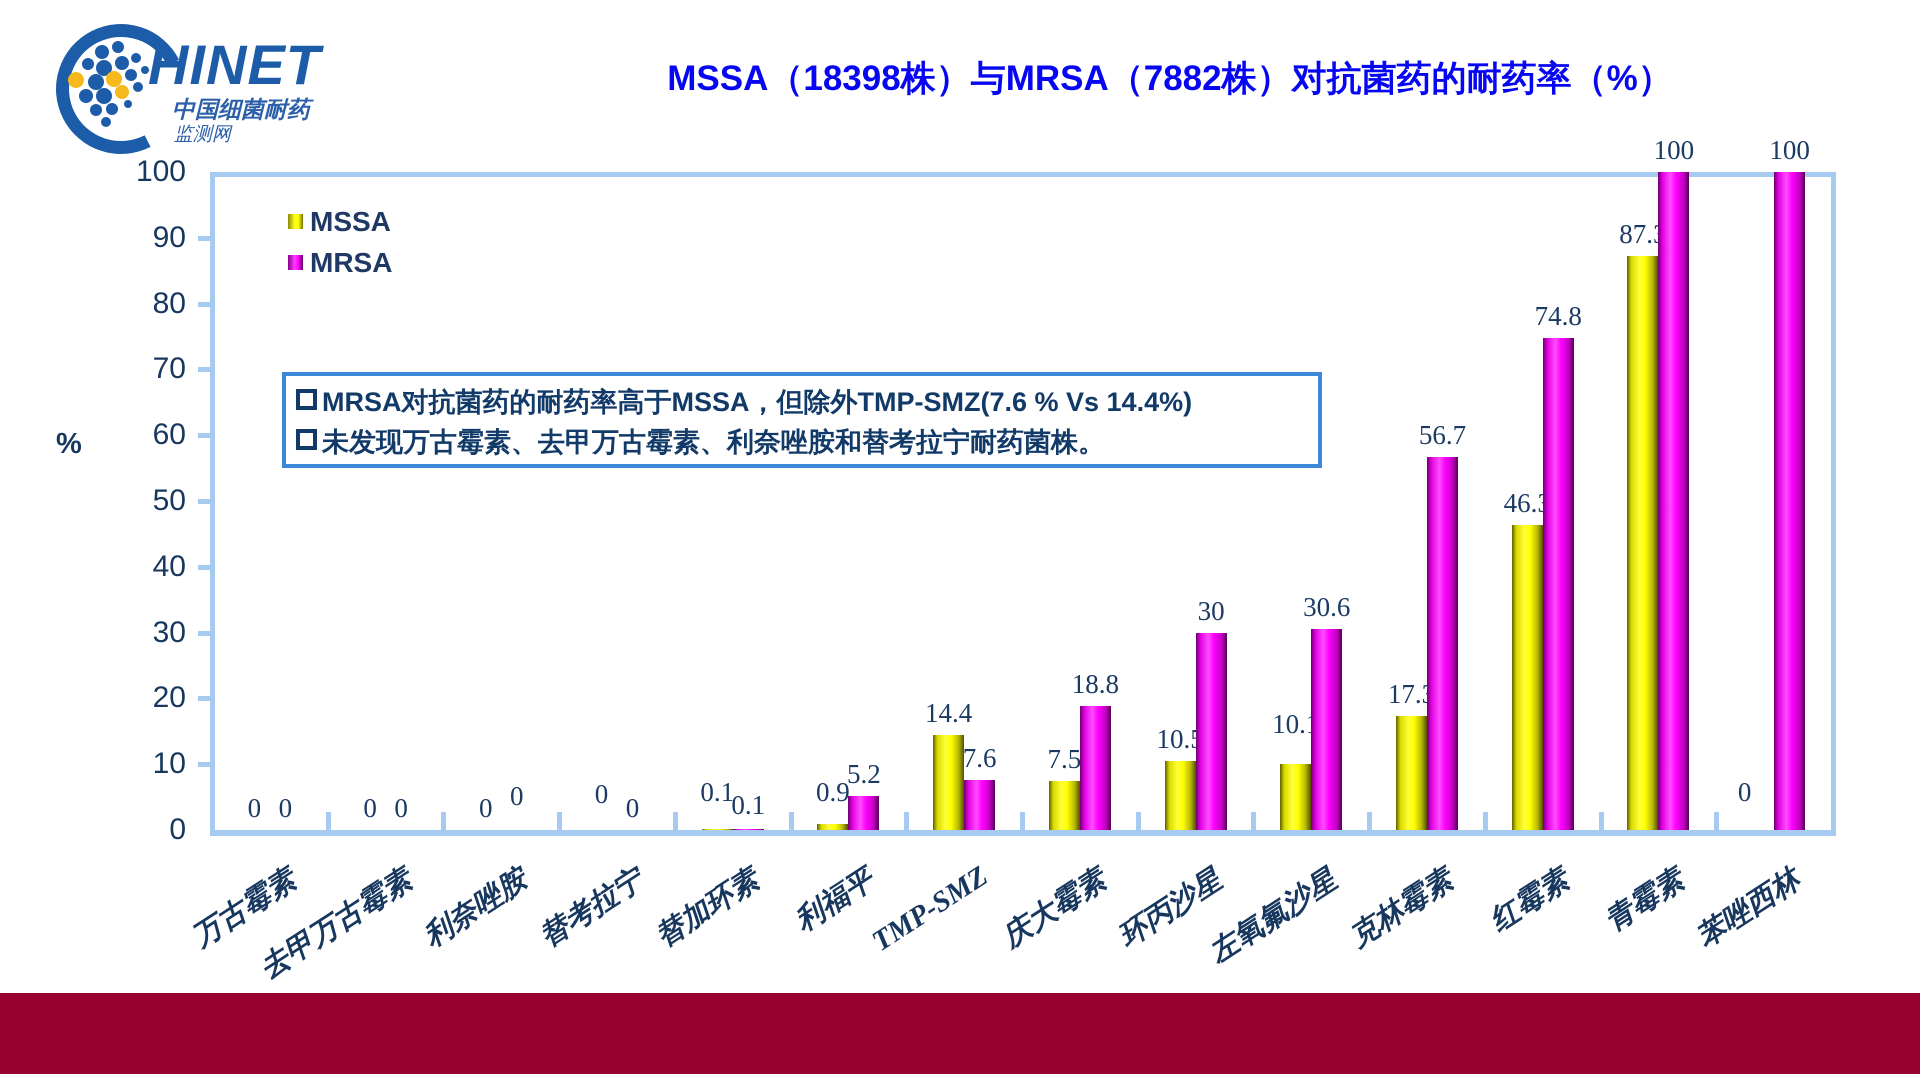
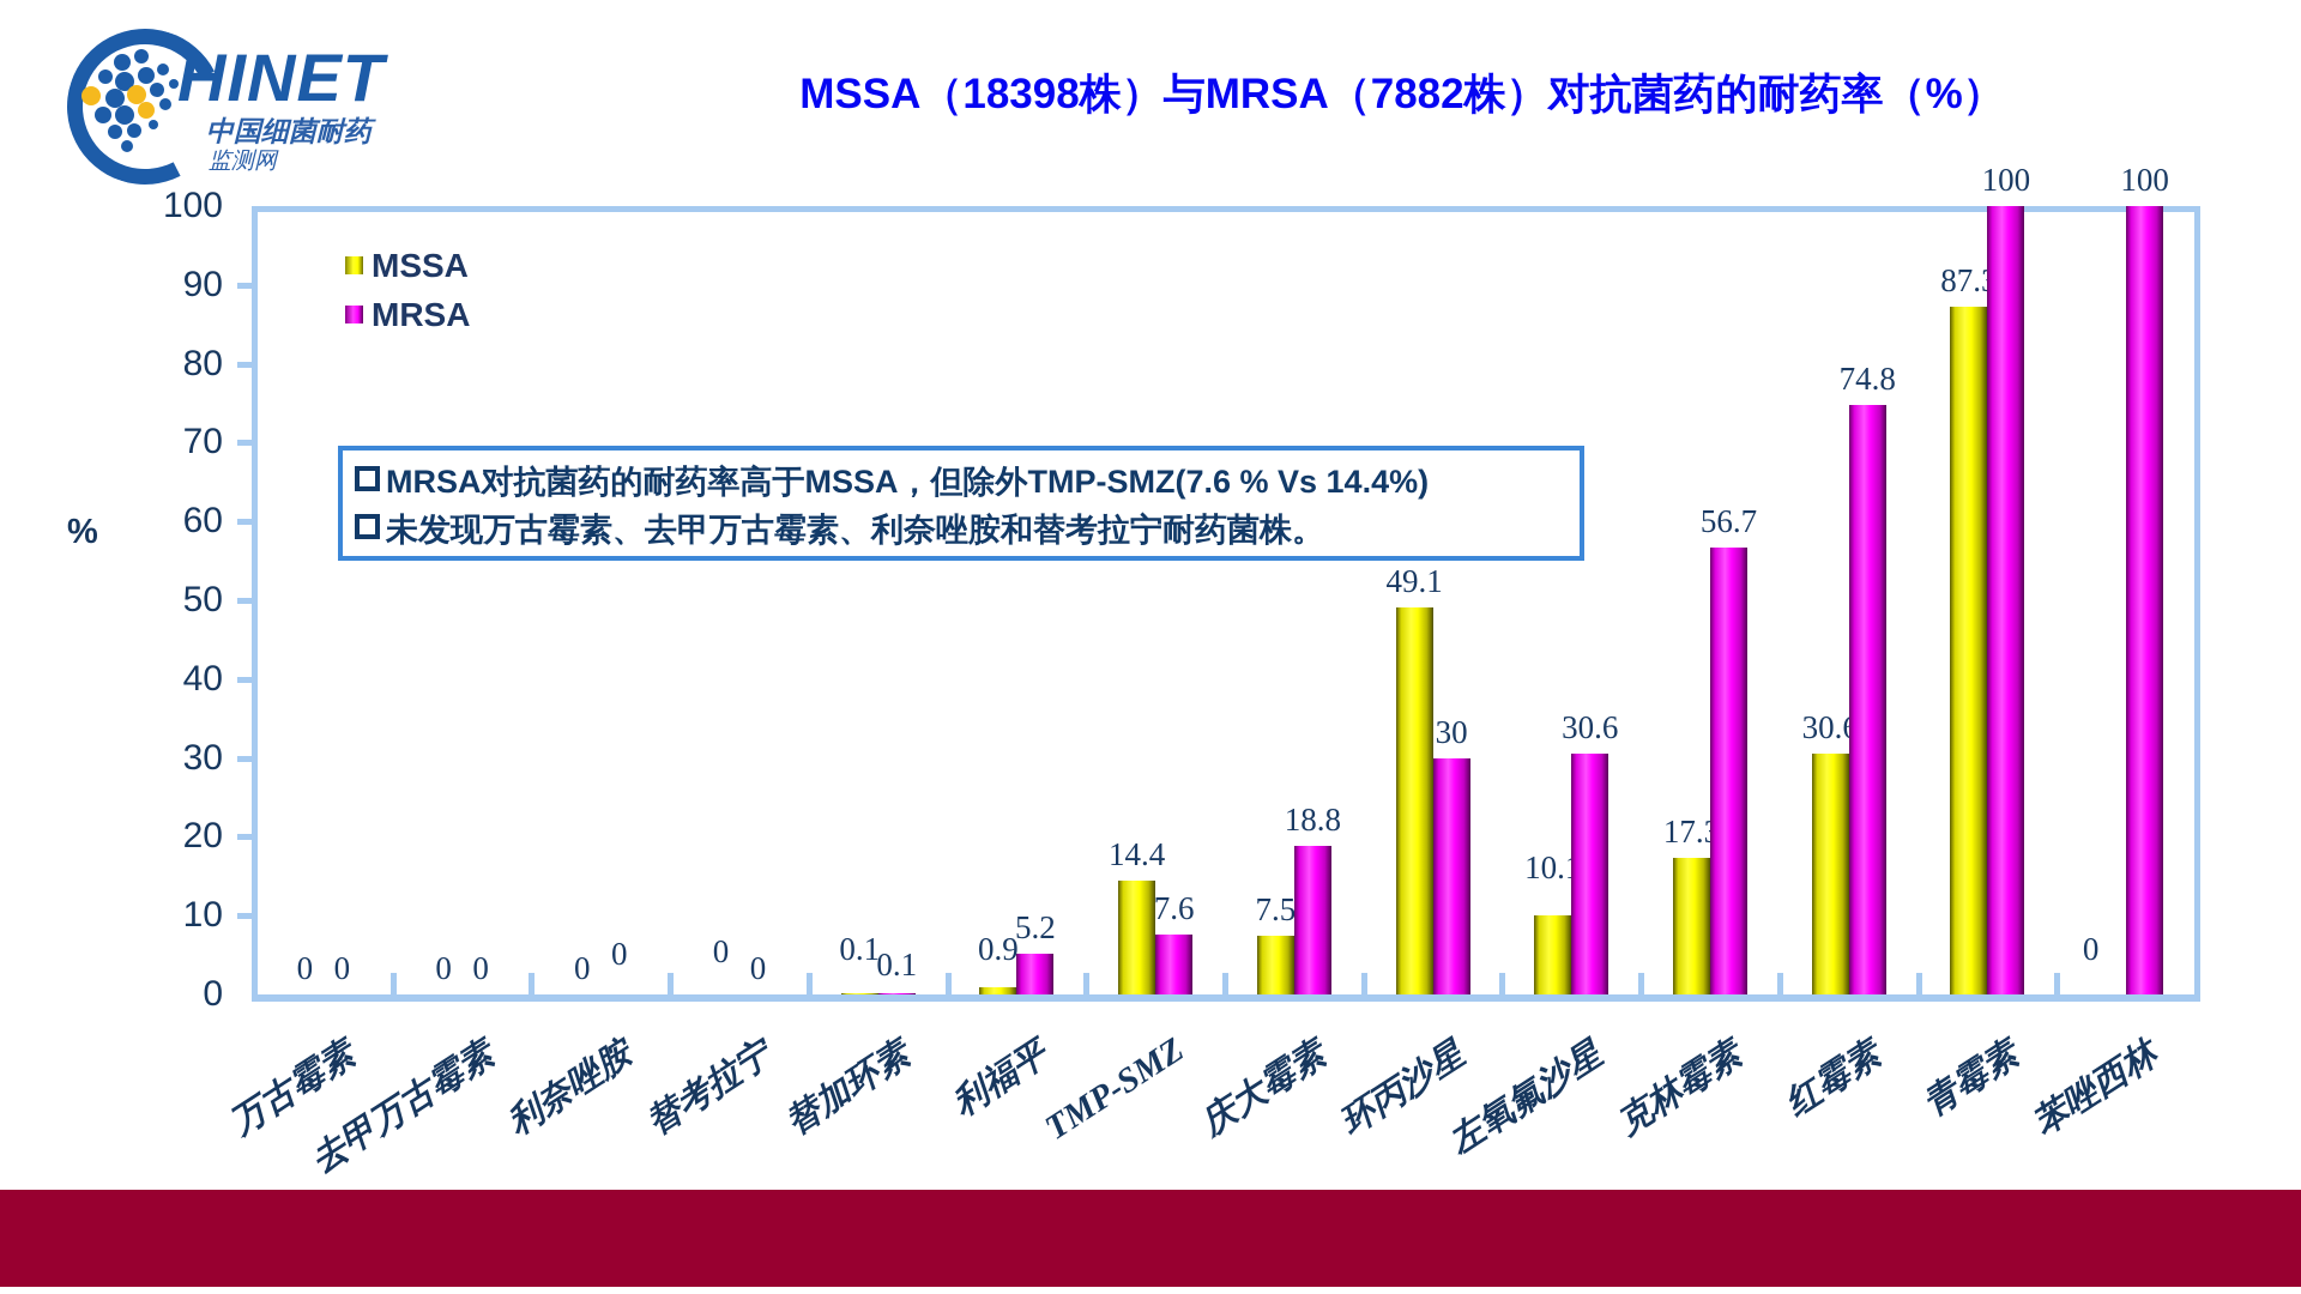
MSSA/环丙沙星: 10.5 -> 49.1
MSSA/红霉素: 46.3 -> 30.6
